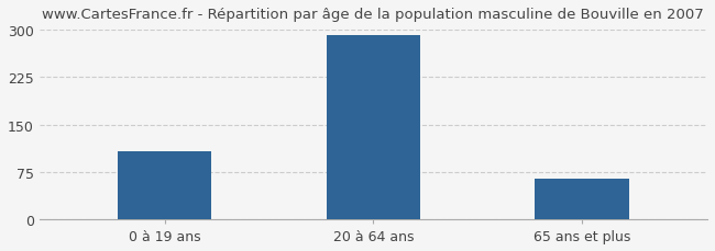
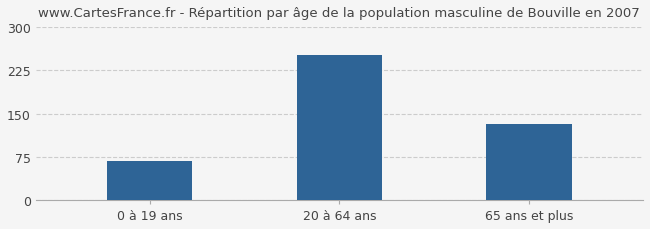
0 à 19 ans: 107 -> 68
20 à 64 ans: 291 -> 252
65 ans et plus: 65 -> 132
